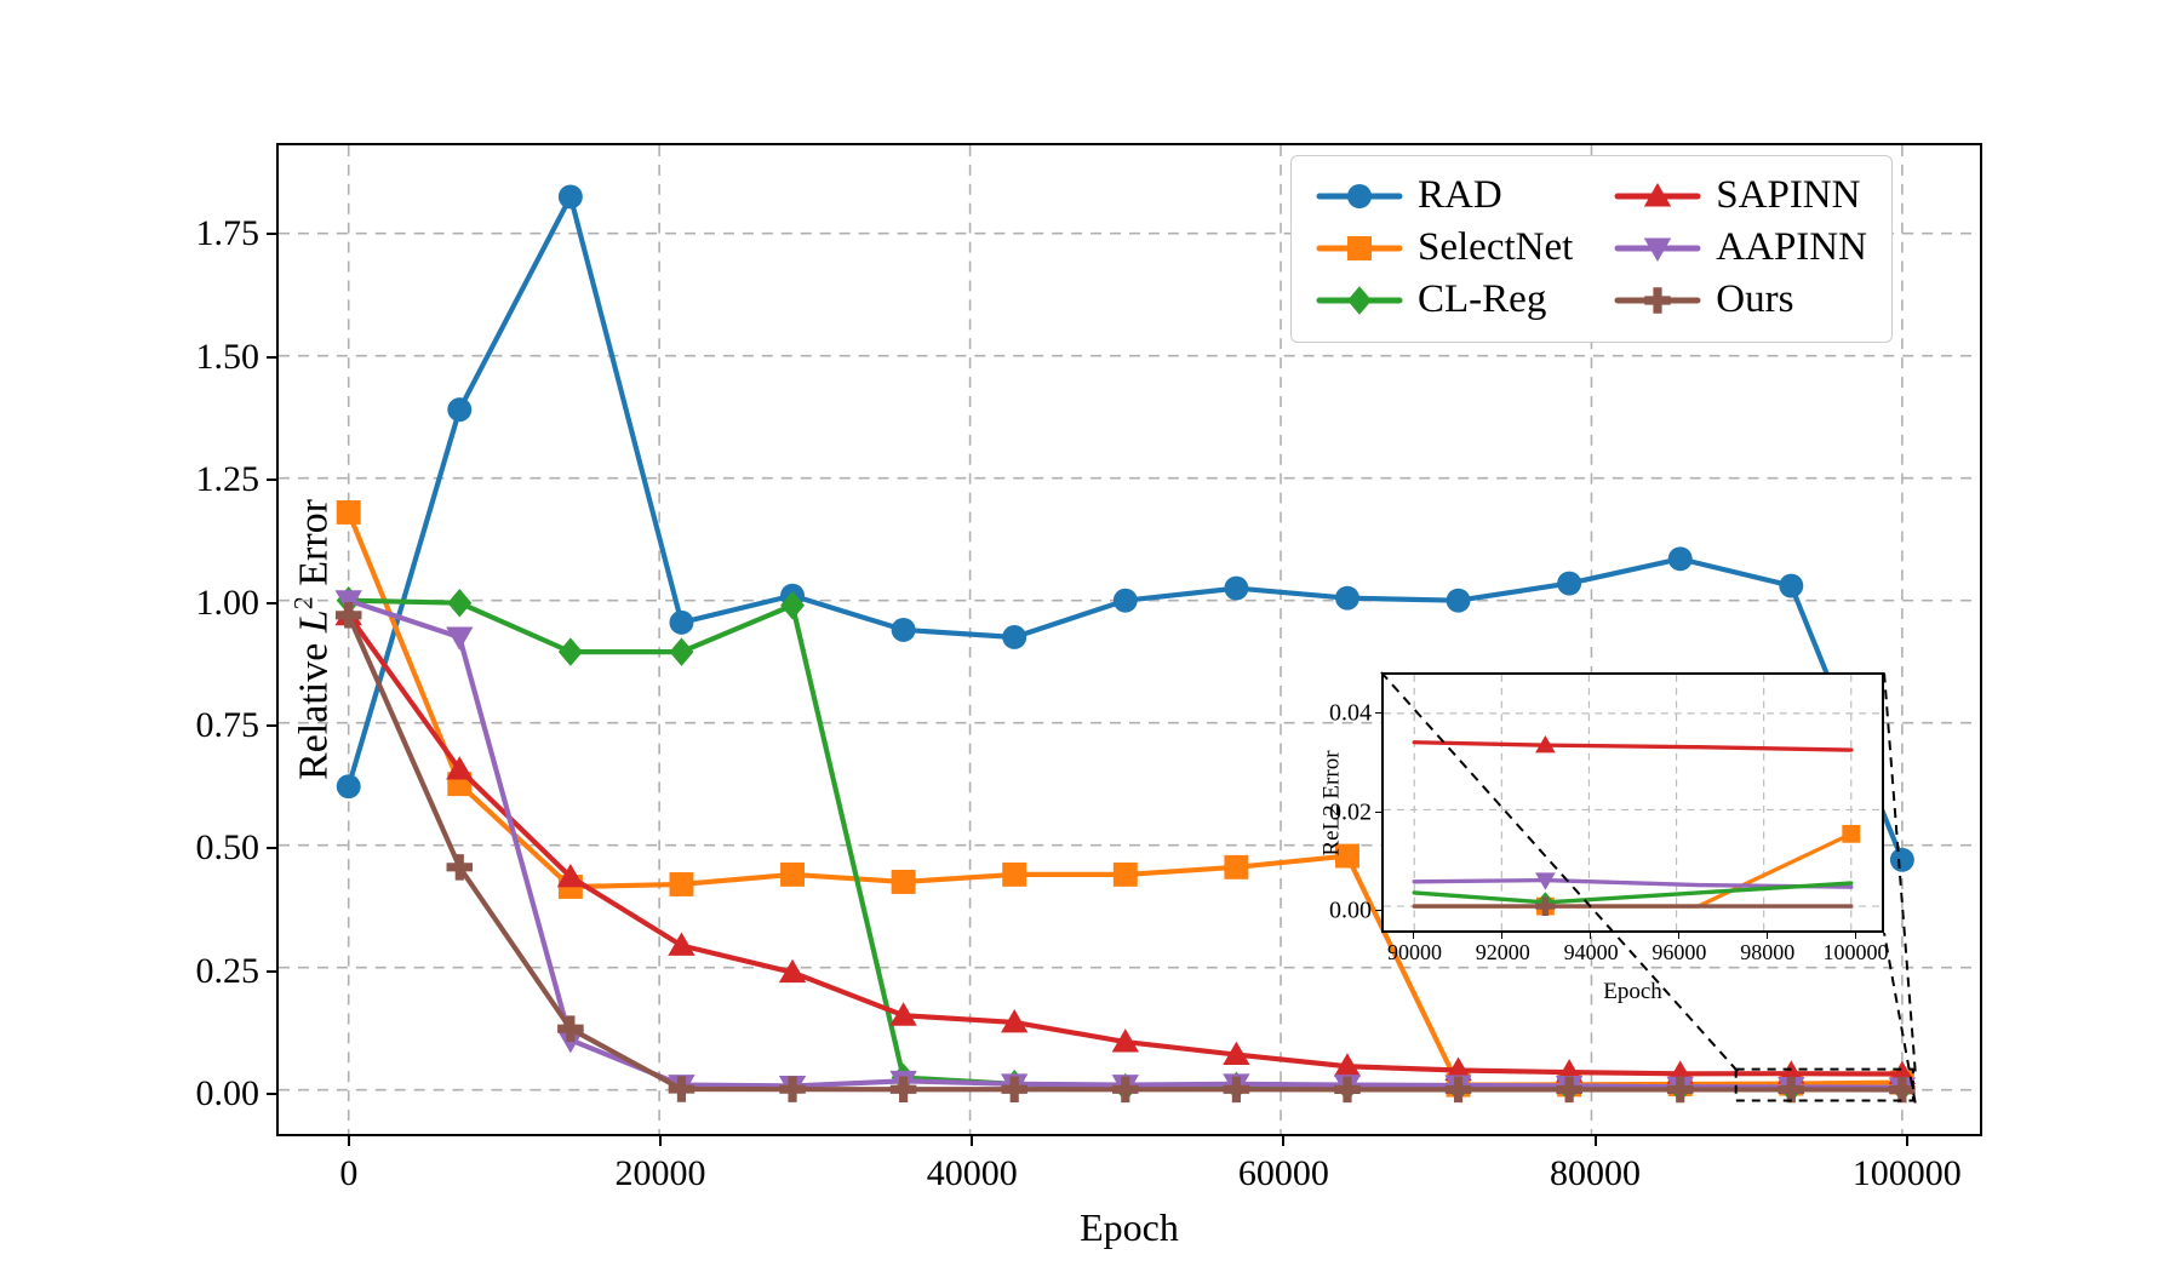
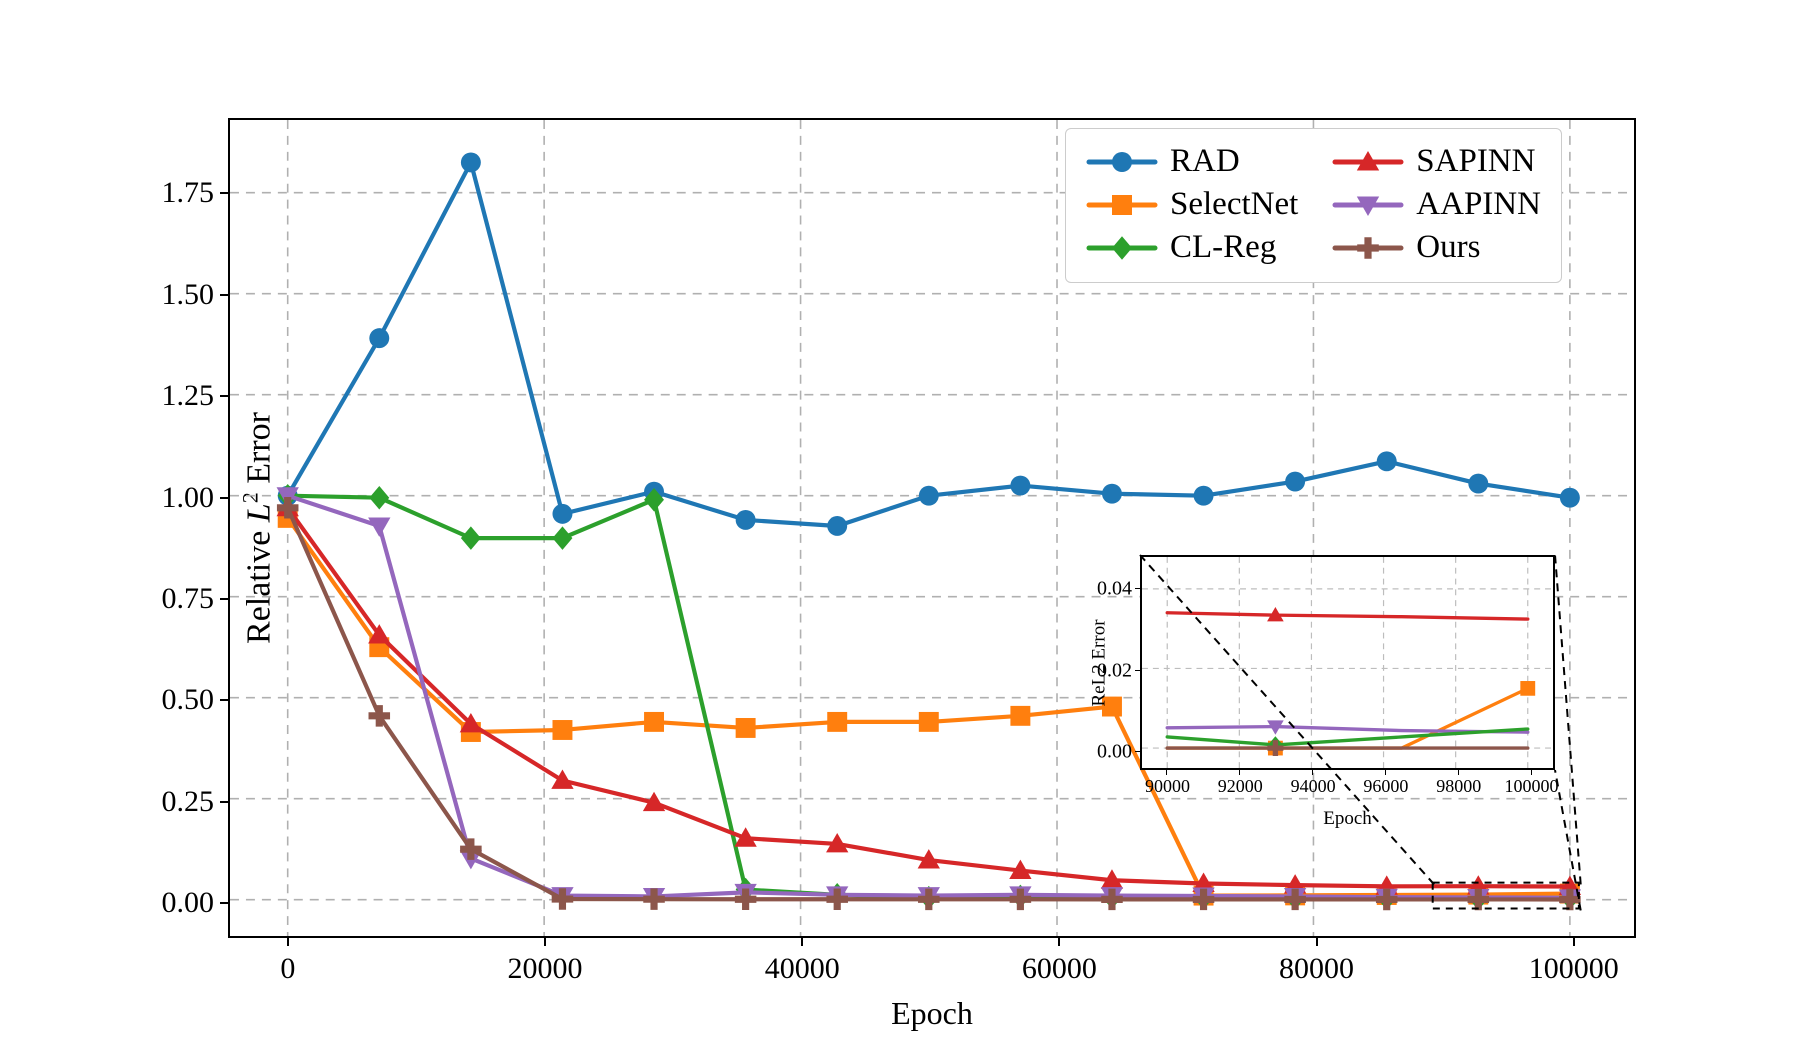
RAD/0: 0.62 -> 1.00
SelectNet/0: 1.18 -> 0.94
RAD/100000: 0.47 -> 0.99
